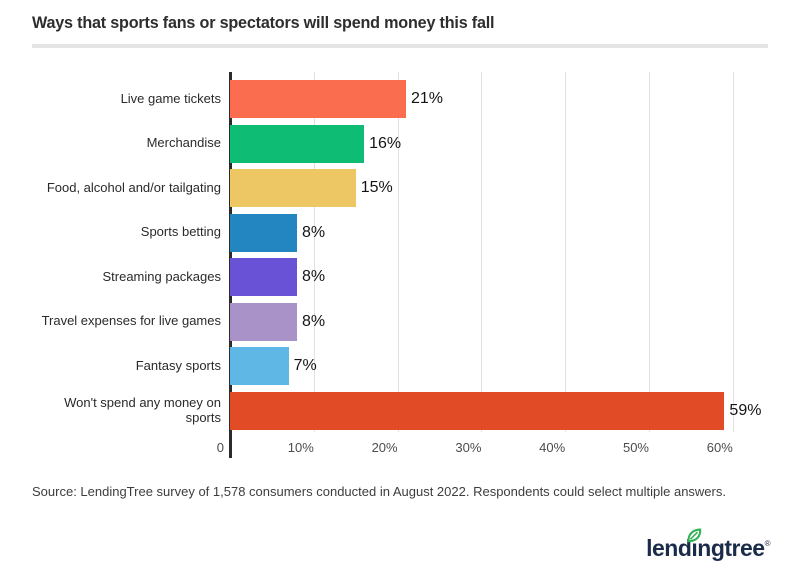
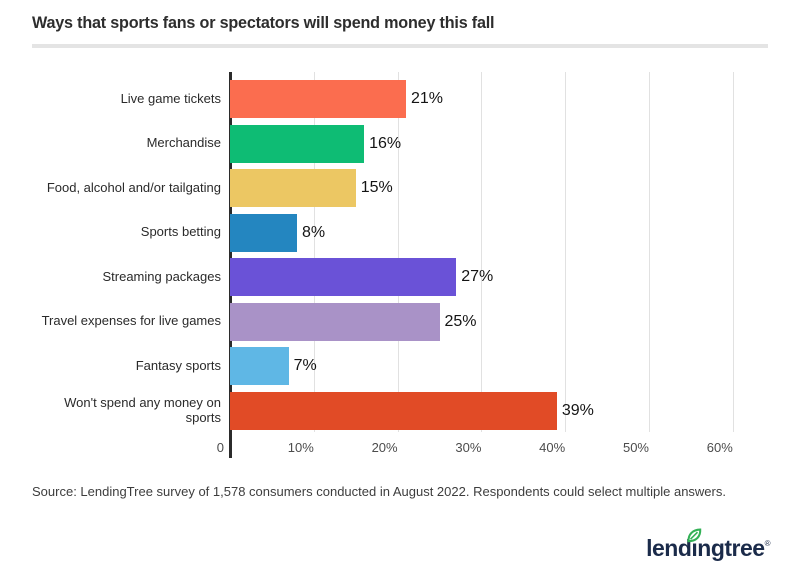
Streaming packages: 8% -> 27%
Travel expenses for live games: 8% -> 25%
Won't spend any money on sports: 59% -> 39%
